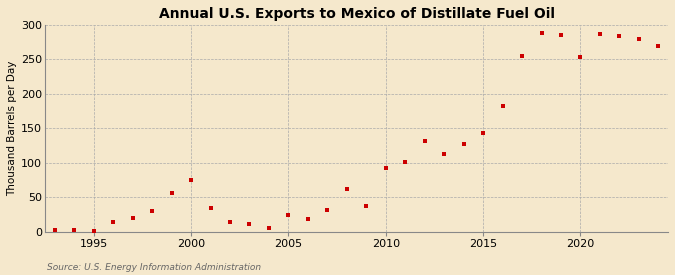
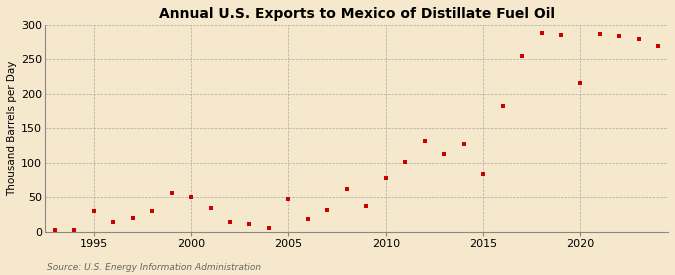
1995: 1 -> 30
2000: 75 -> 50
2005: 25 -> 48
2010: 92 -> 78
2015: 144 -> 84
2020: 254 -> 216
